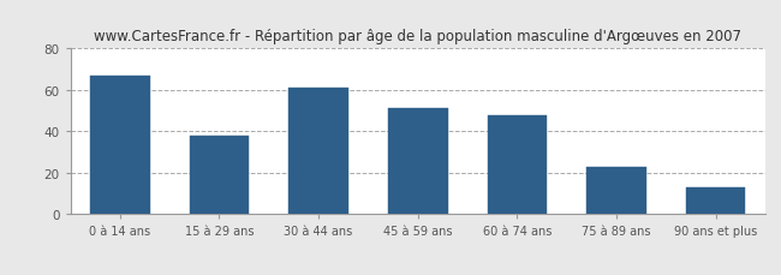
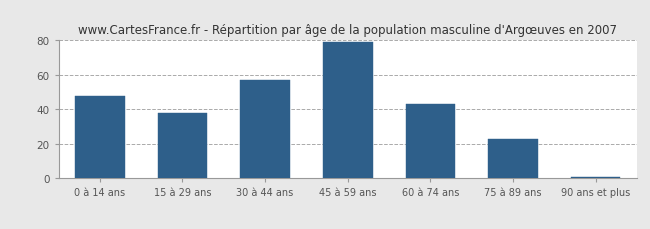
0 à 14 ans: 67 -> 48
30 à 44 ans: 61 -> 57
45 à 59 ans: 51 -> 79
60 à 74 ans: 48 -> 43
90 ans et plus: 13 -> 1
